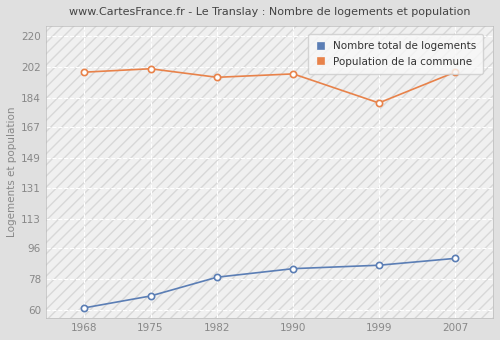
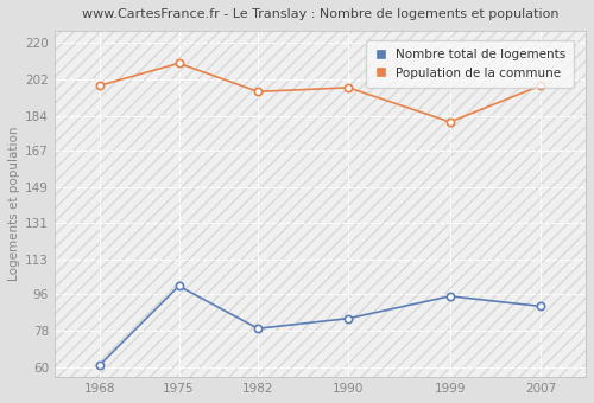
Nombre total de logements/1975: 68 -> 100
Population de la commune/1975: 201 -> 210
Nombre total de logements/1999: 86 -> 95
